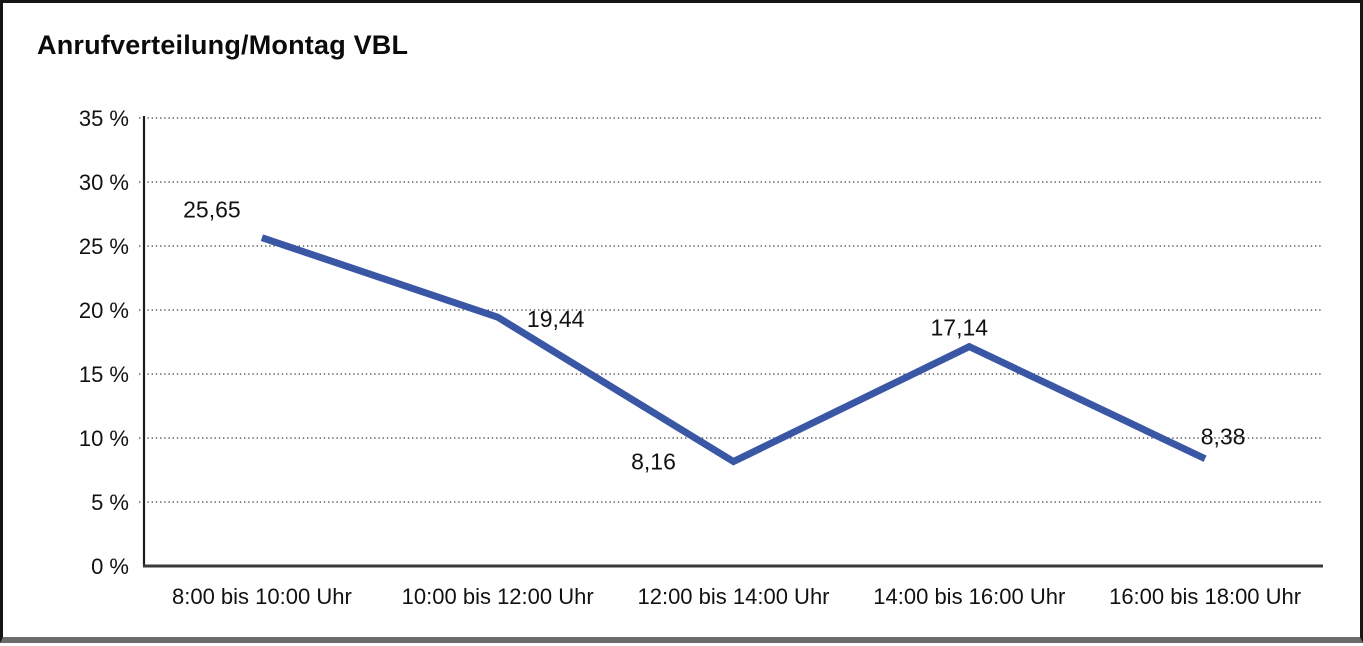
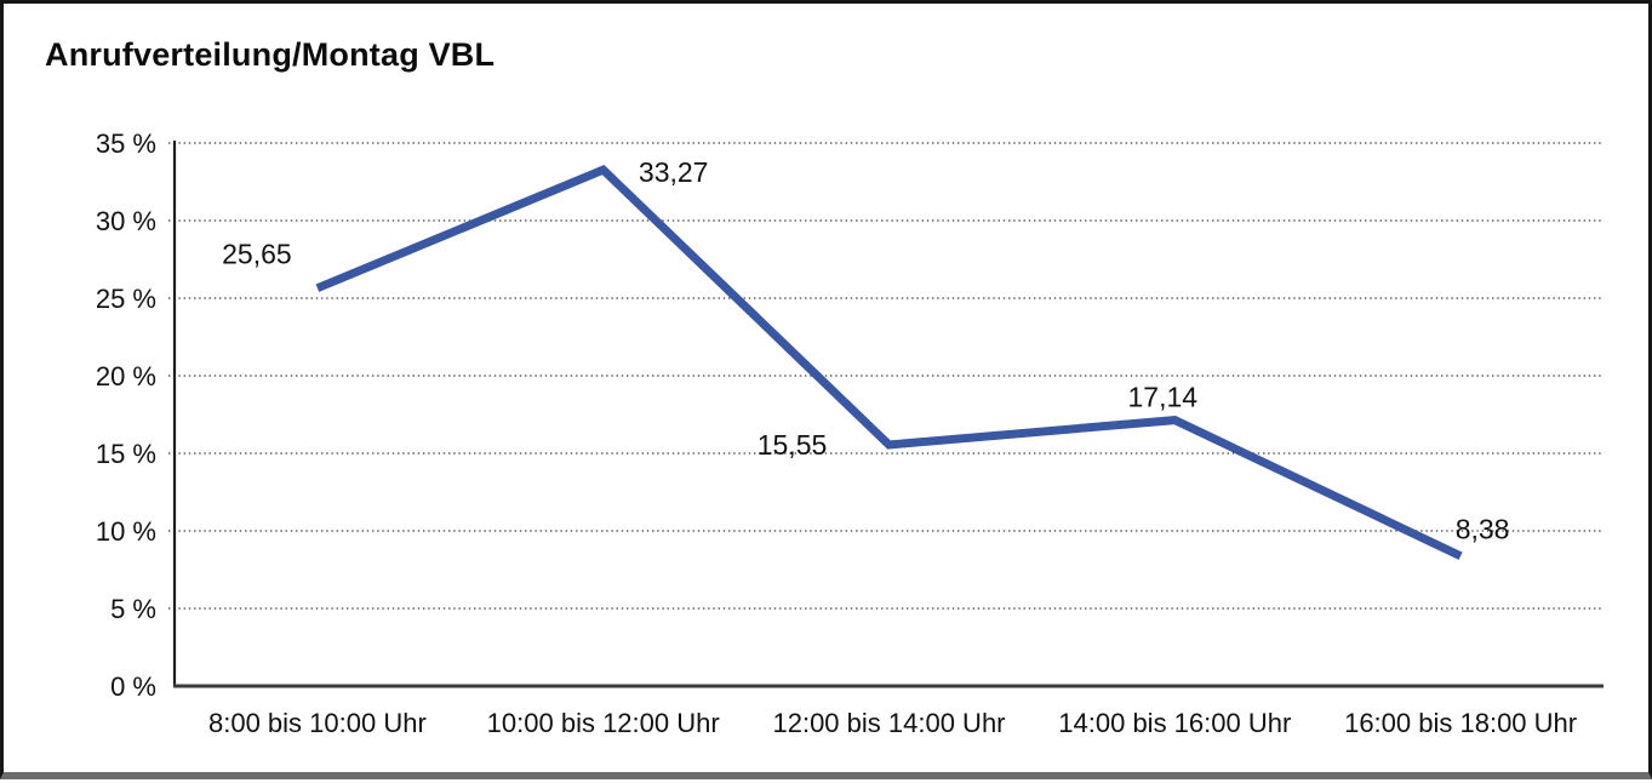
10:00 bis 12:00 Uhr: 19,44 -> 33,27
12:00 bis 14:00 Uhr: 8,16 -> 15,55
